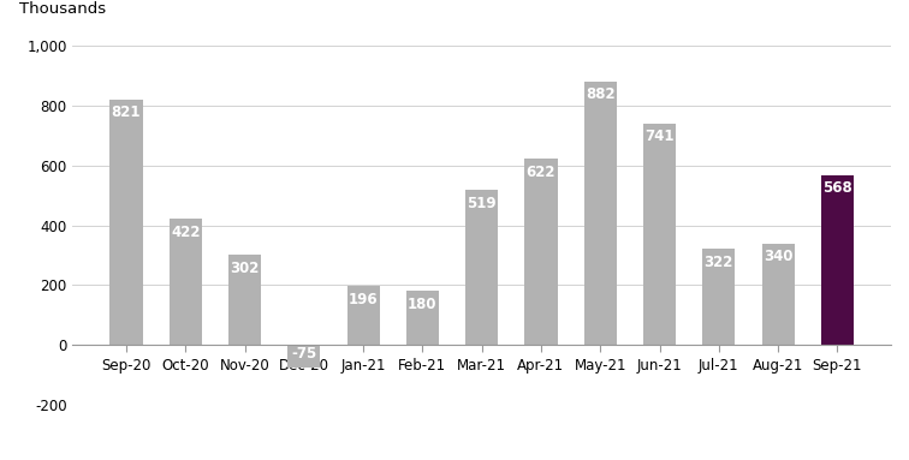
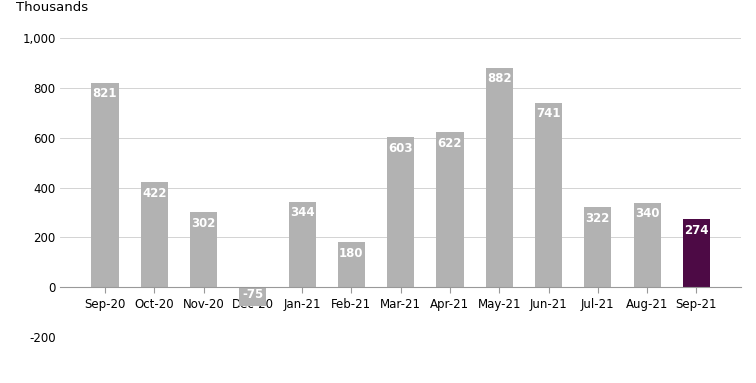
Jan-21: 196 -> 344
Mar-21: 519 -> 603
Sep-21: 568 -> 274
